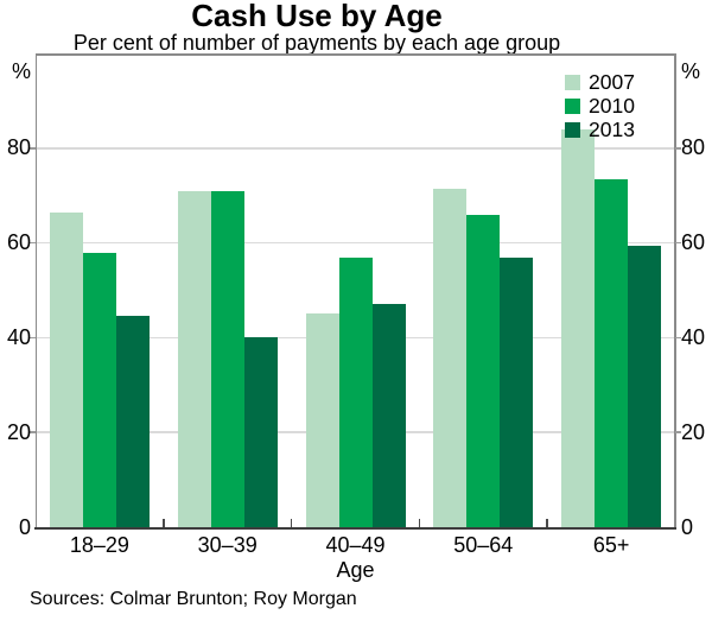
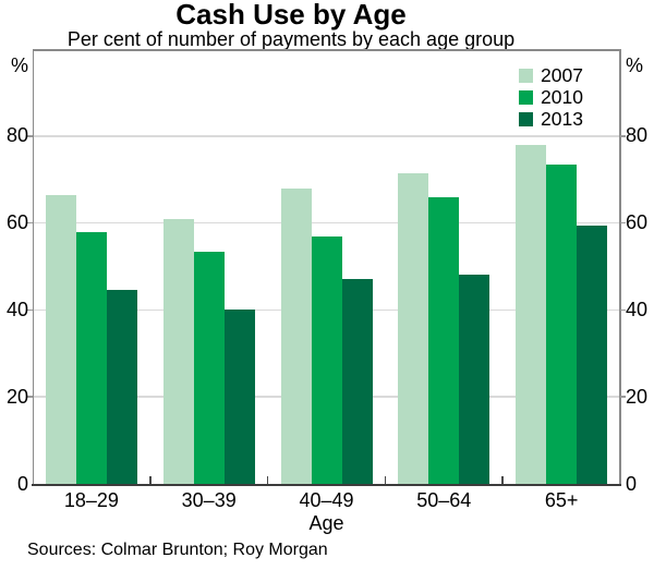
2007/30–39: 71 -> 61
2010/30–39: 71 -> 54
2007/40–49: 45 -> 68
2013/50–64: 57 -> 48
2007/65+: 84 -> 78
